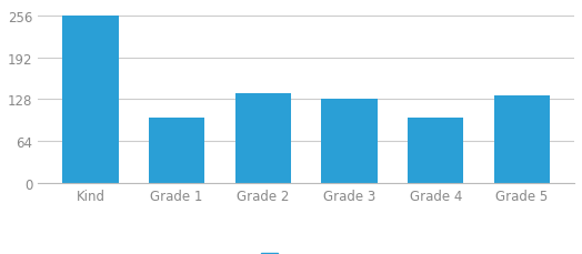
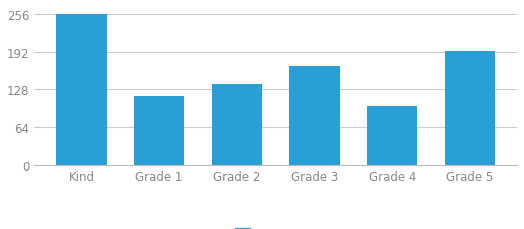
Grade 1: 100 -> 116
Grade 3: 128 -> 168
Grade 5: 133 -> 194
